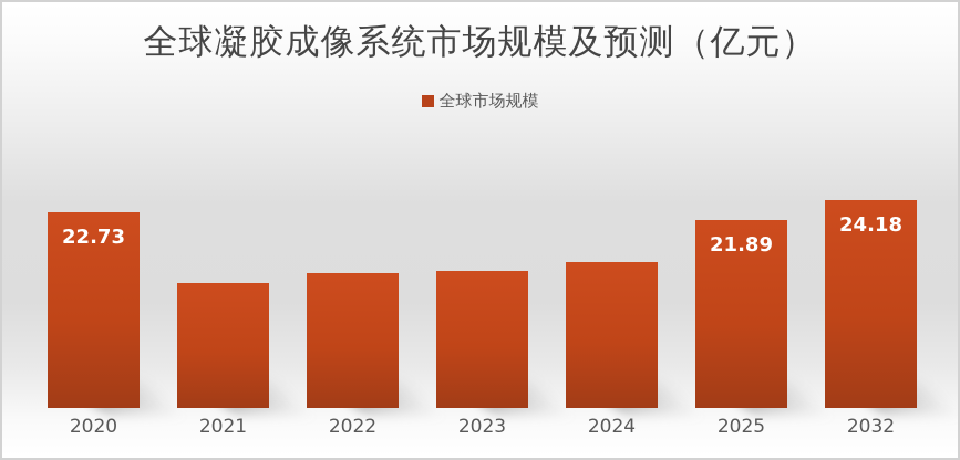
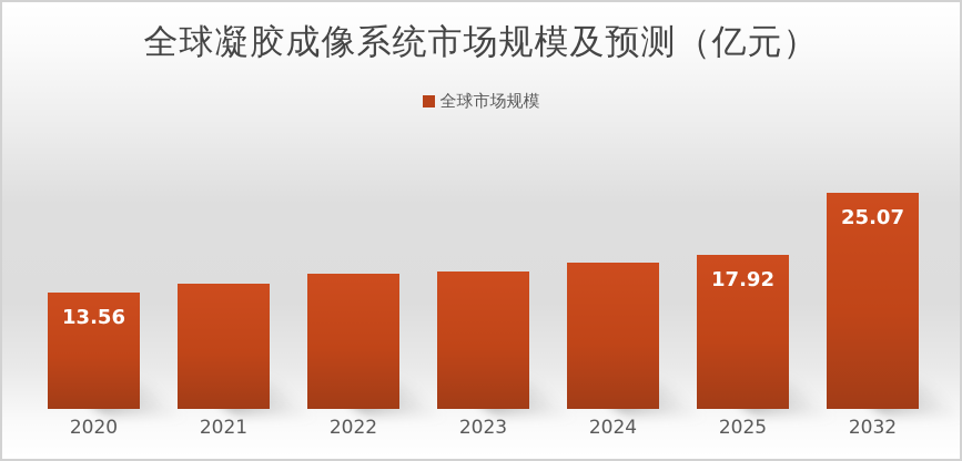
2020: 22.73 -> 13.56
2025: 21.89 -> 17.92
2032: 24.18 -> 25.07
